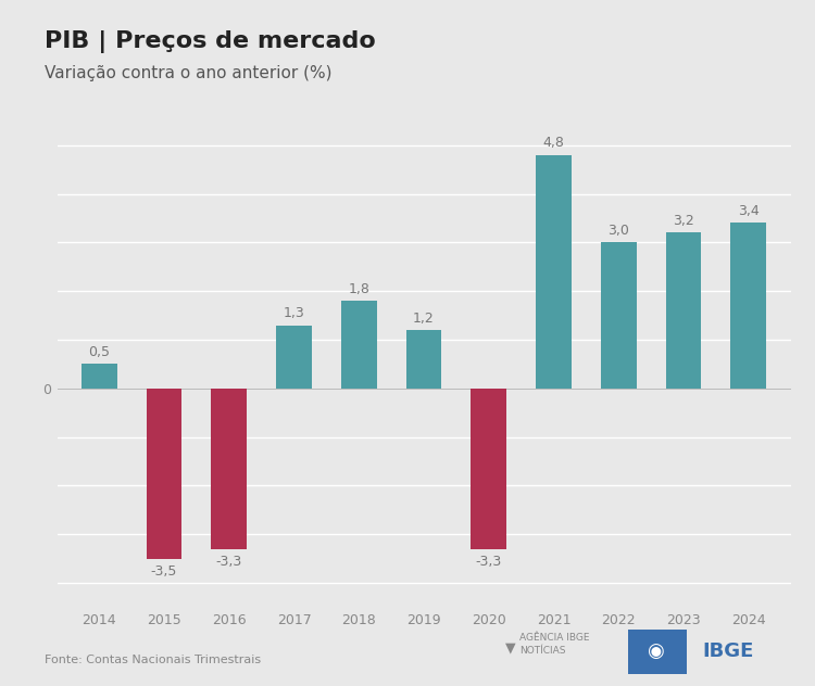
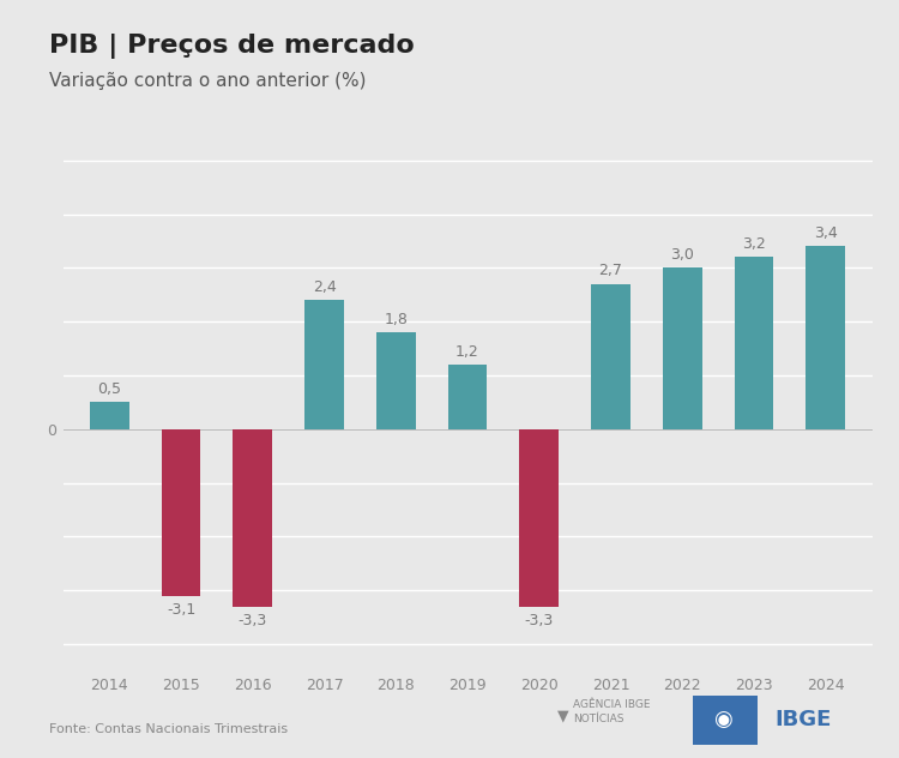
2015: -3,5 -> -3,1
2017: 1,3 -> 2,4
2021: 4,8 -> 2,7
